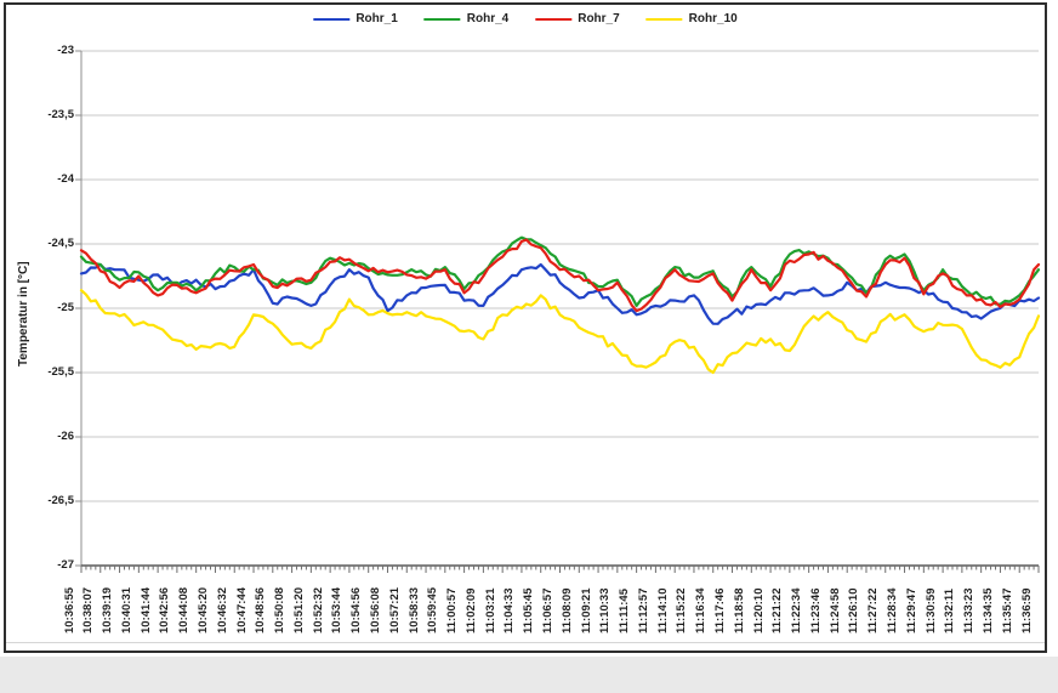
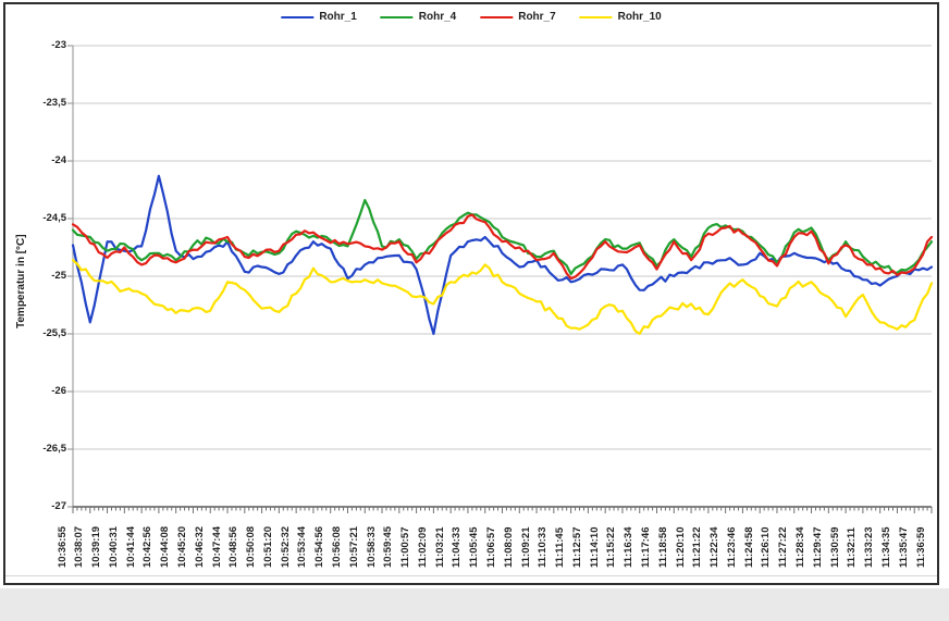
Rohr_1/10:38:07: -24.66 -> -25.40
Rohr_1/10:42:56: -24.82 -> -24.13
Rohr_4/10:57:21: -24.72 -> -24.34
Rohr_1/11:02:09: -24.98 -> -25.50
Rohr_10/11:30:59: -25.13 -> -25.35
